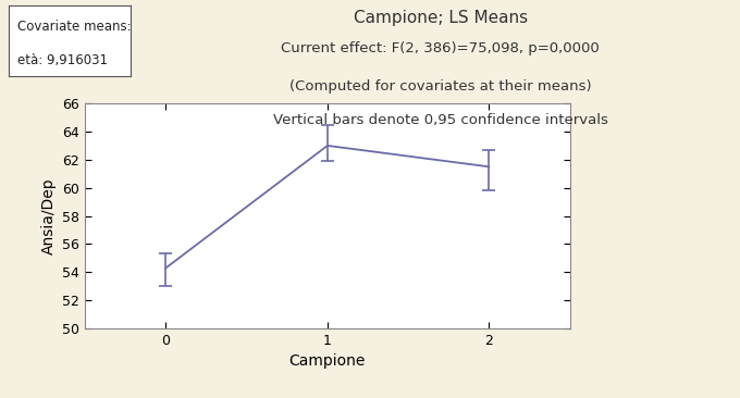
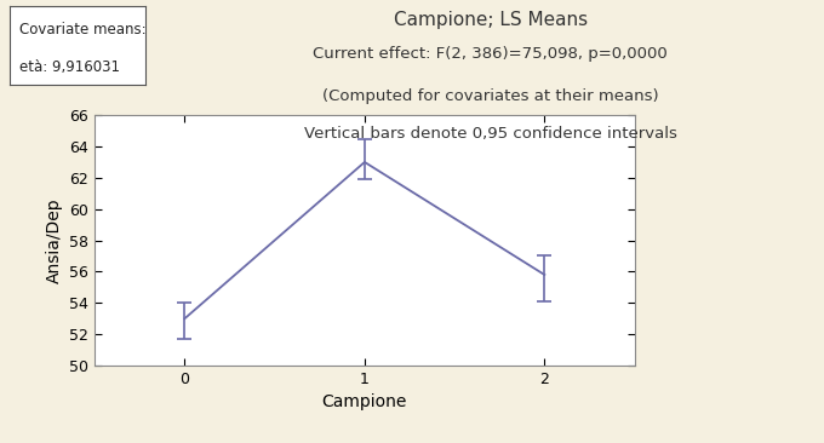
0: 54.3 -> 53.0
2: 61.5 -> 55.8
